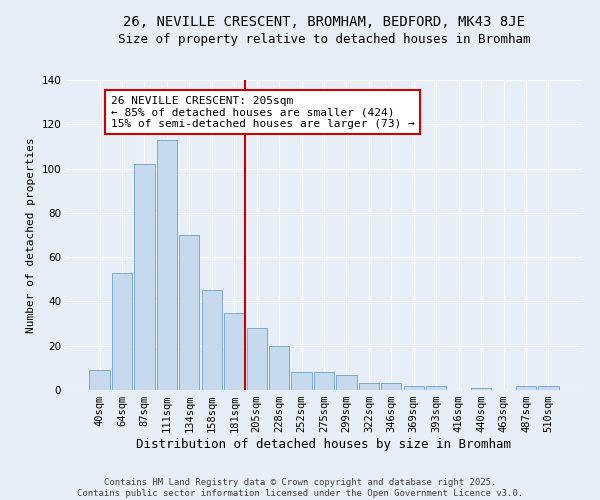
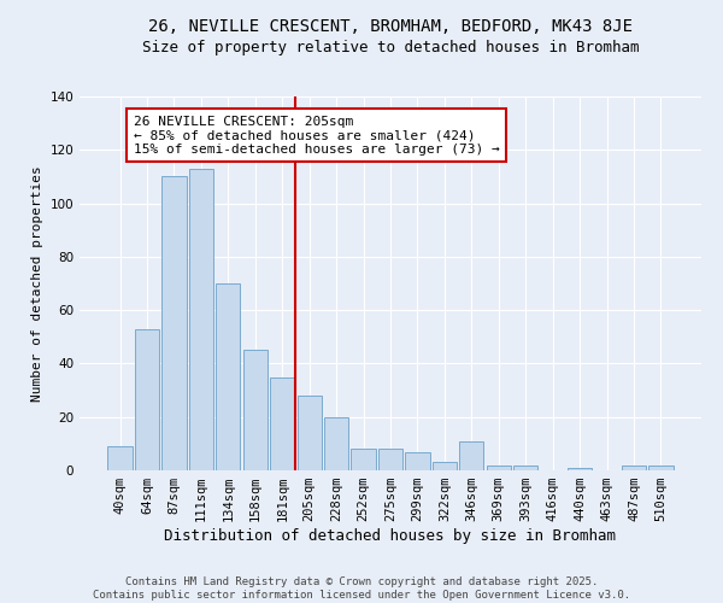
87sqm: 102 -> 110
346sqm: 3 -> 11
